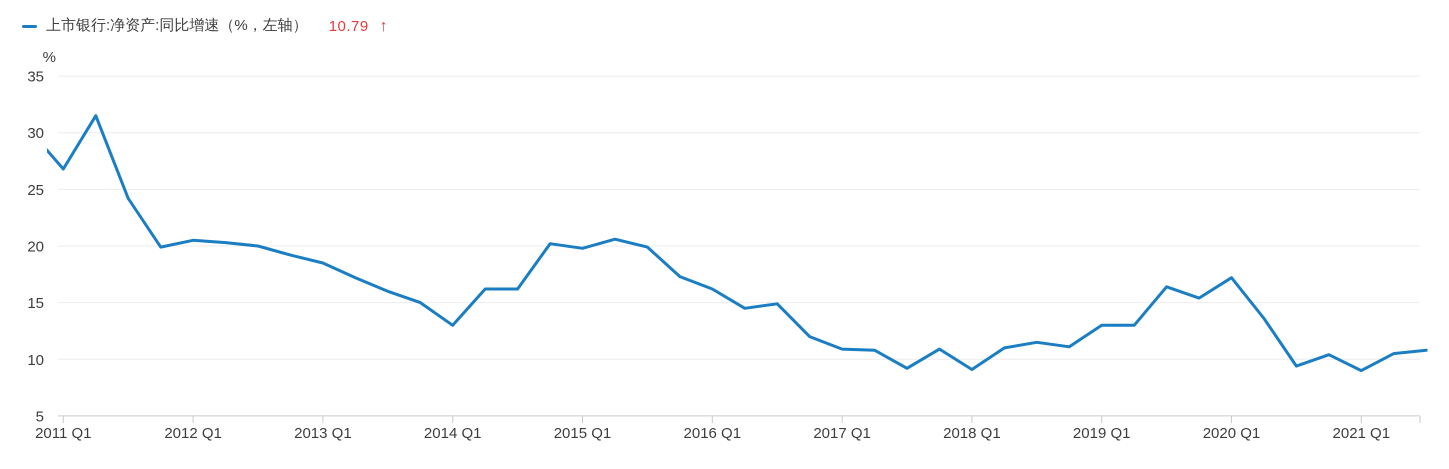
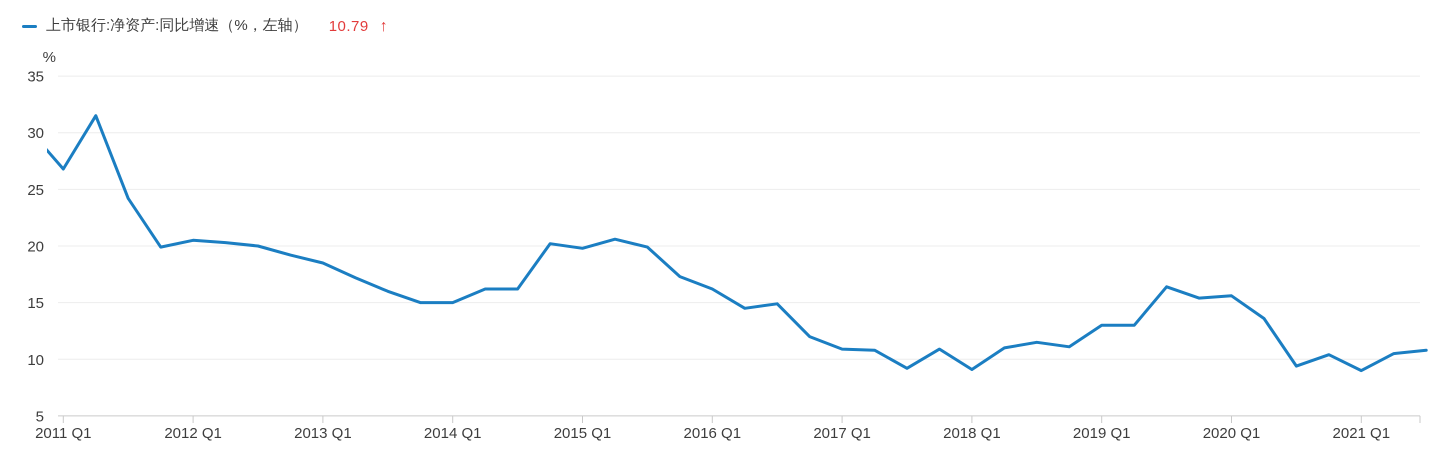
2014 Q1: 13.0 -> 15.0
2020 Q1: 17.2 -> 15.6
